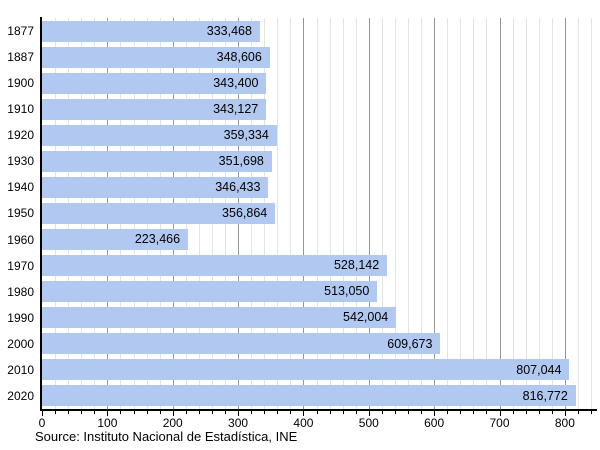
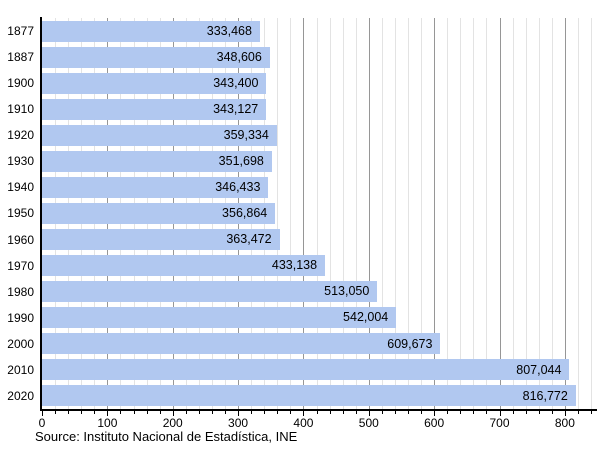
1960: 223,466 -> 363,472
1970: 528,142 -> 433,138
